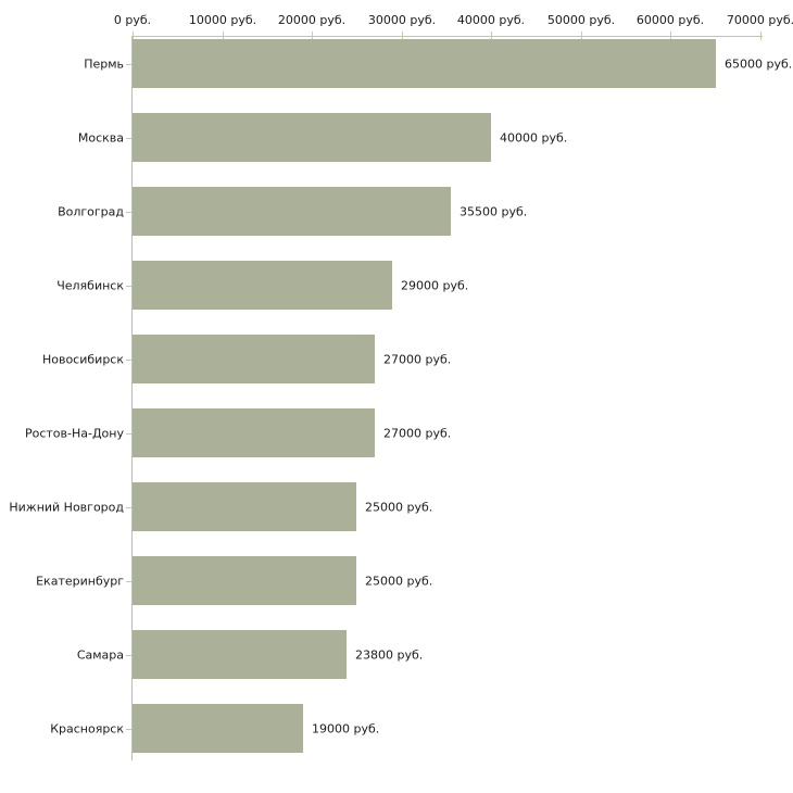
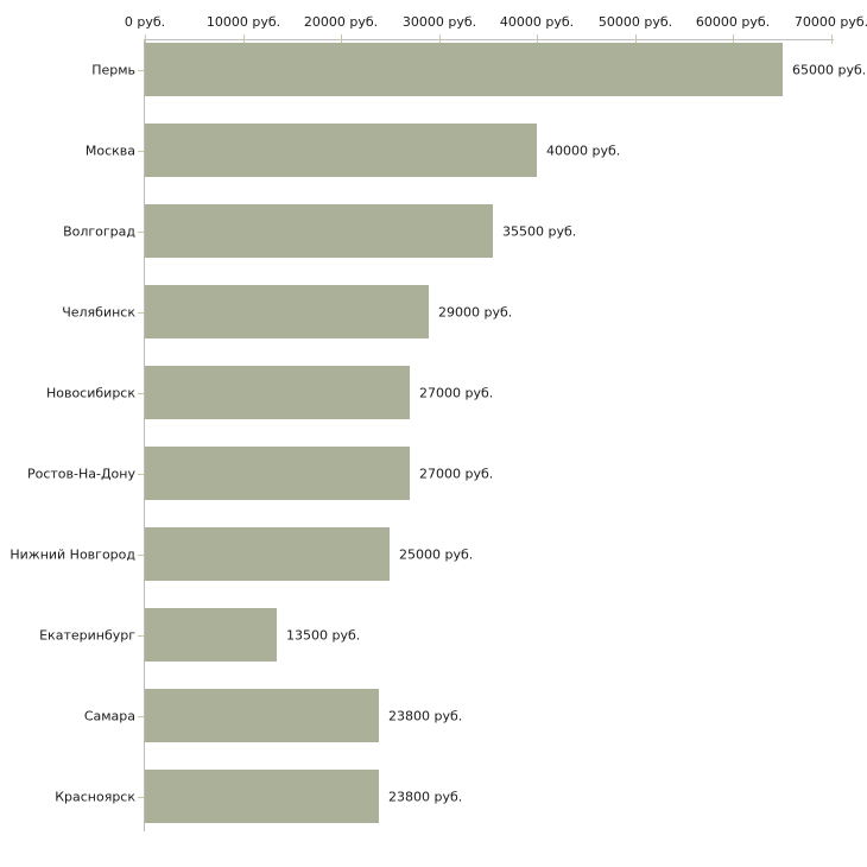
Екатеринбург: 25000 -> 13500
Красноярск: 19000 -> 23800
